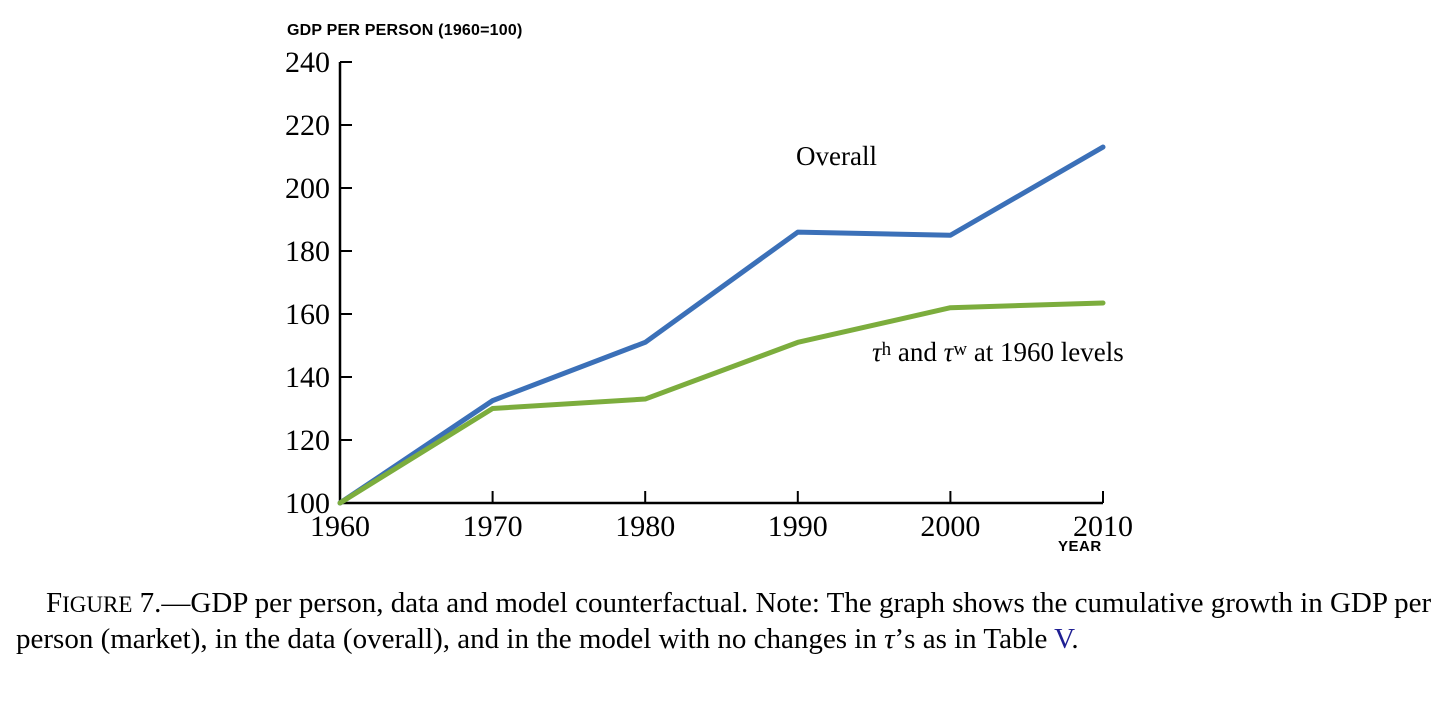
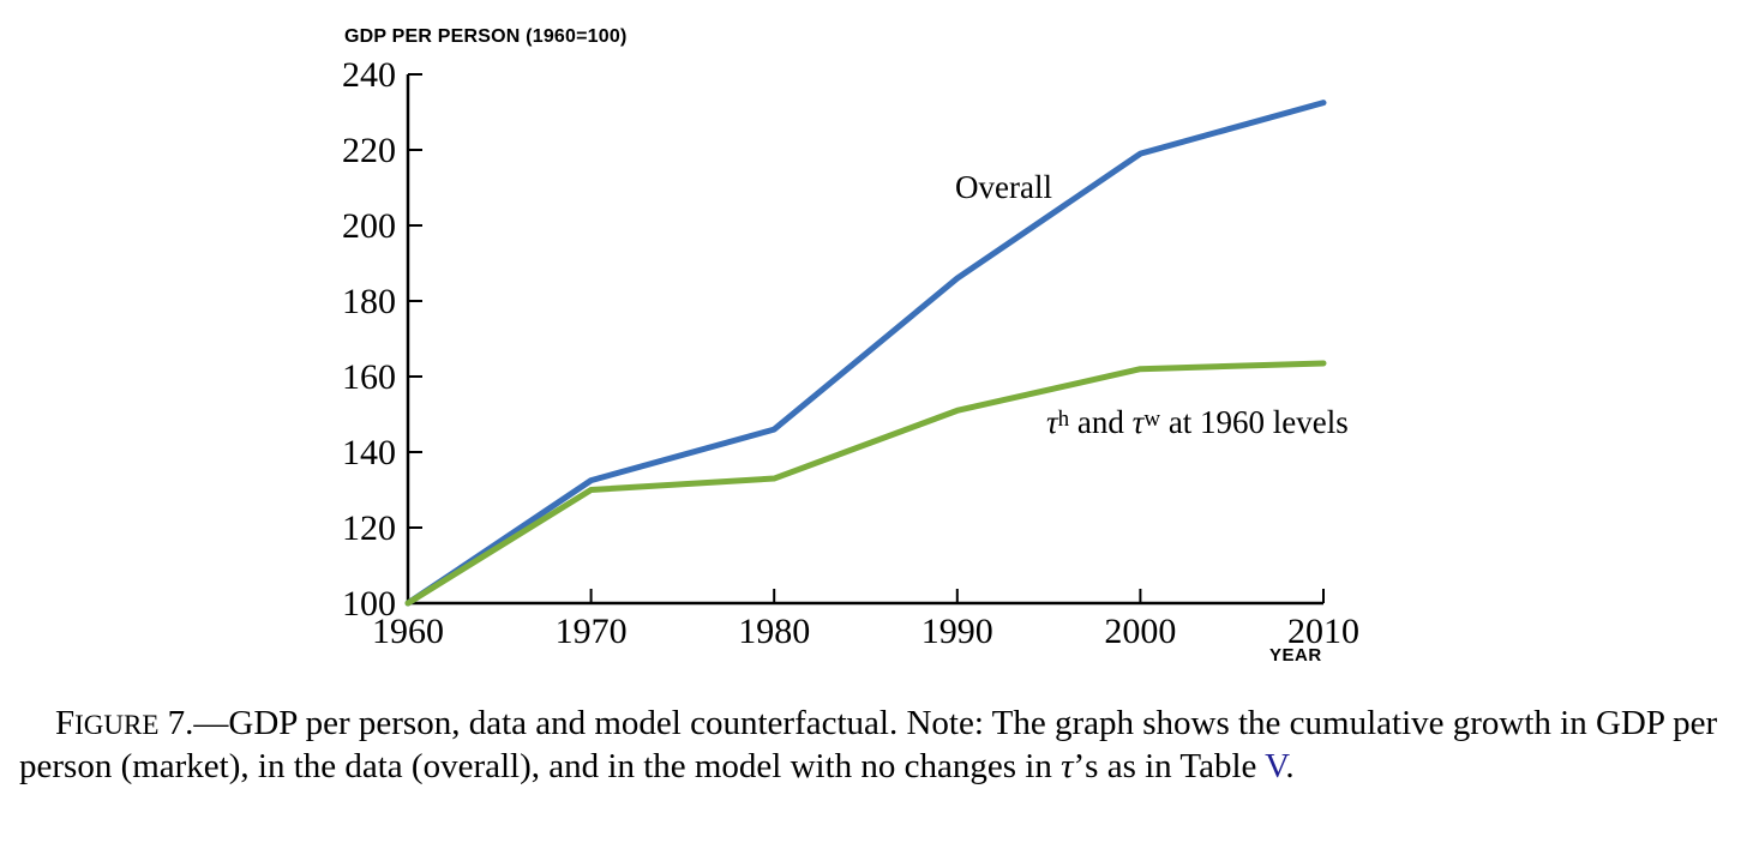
Overall/1980: 151 -> 146
Overall/2000: 185 -> 219
Overall/2010: 213 -> 232
